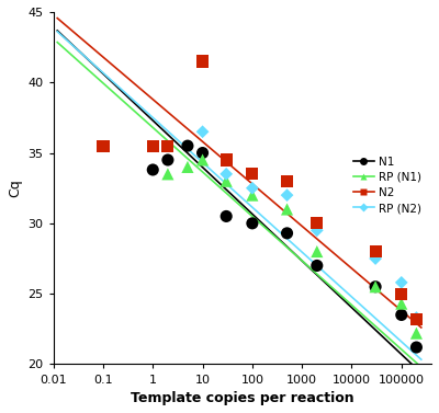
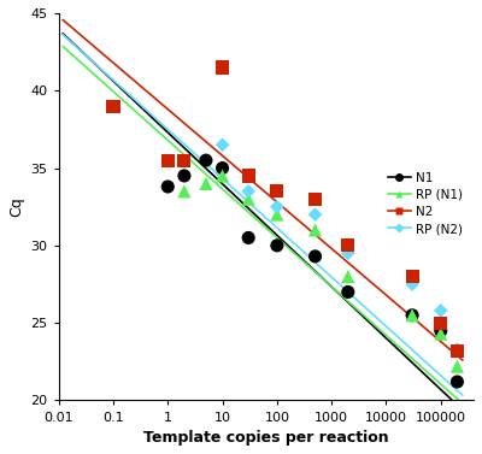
N2/0.01: 35.5 -> 39.0
N1/100000: 23.5 -> 24.5
